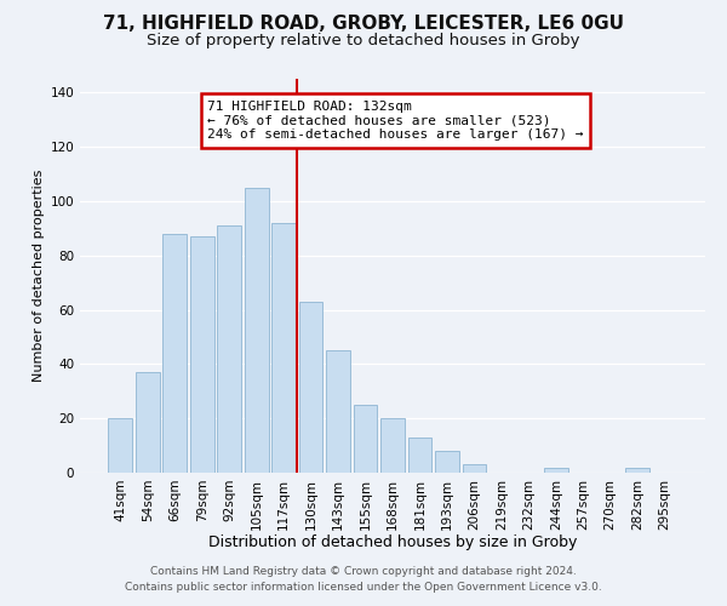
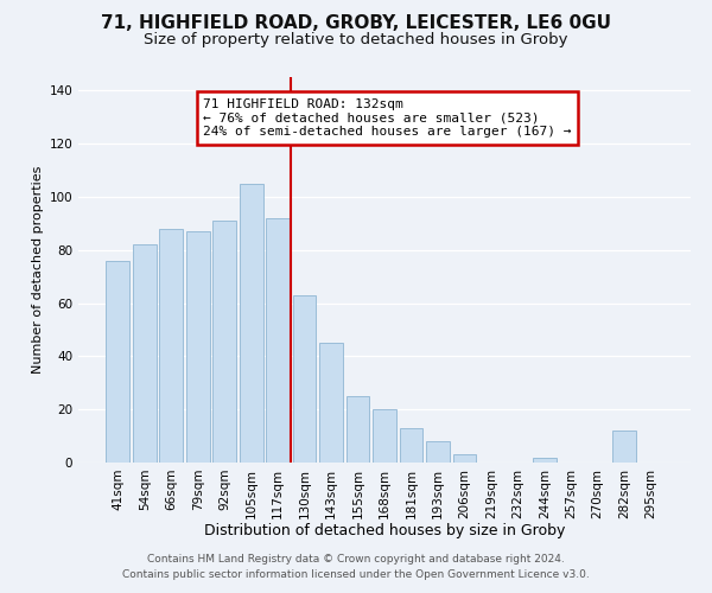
41sqm: 20 -> 76
54sqm: 37 -> 82
282sqm: 2 -> 12
